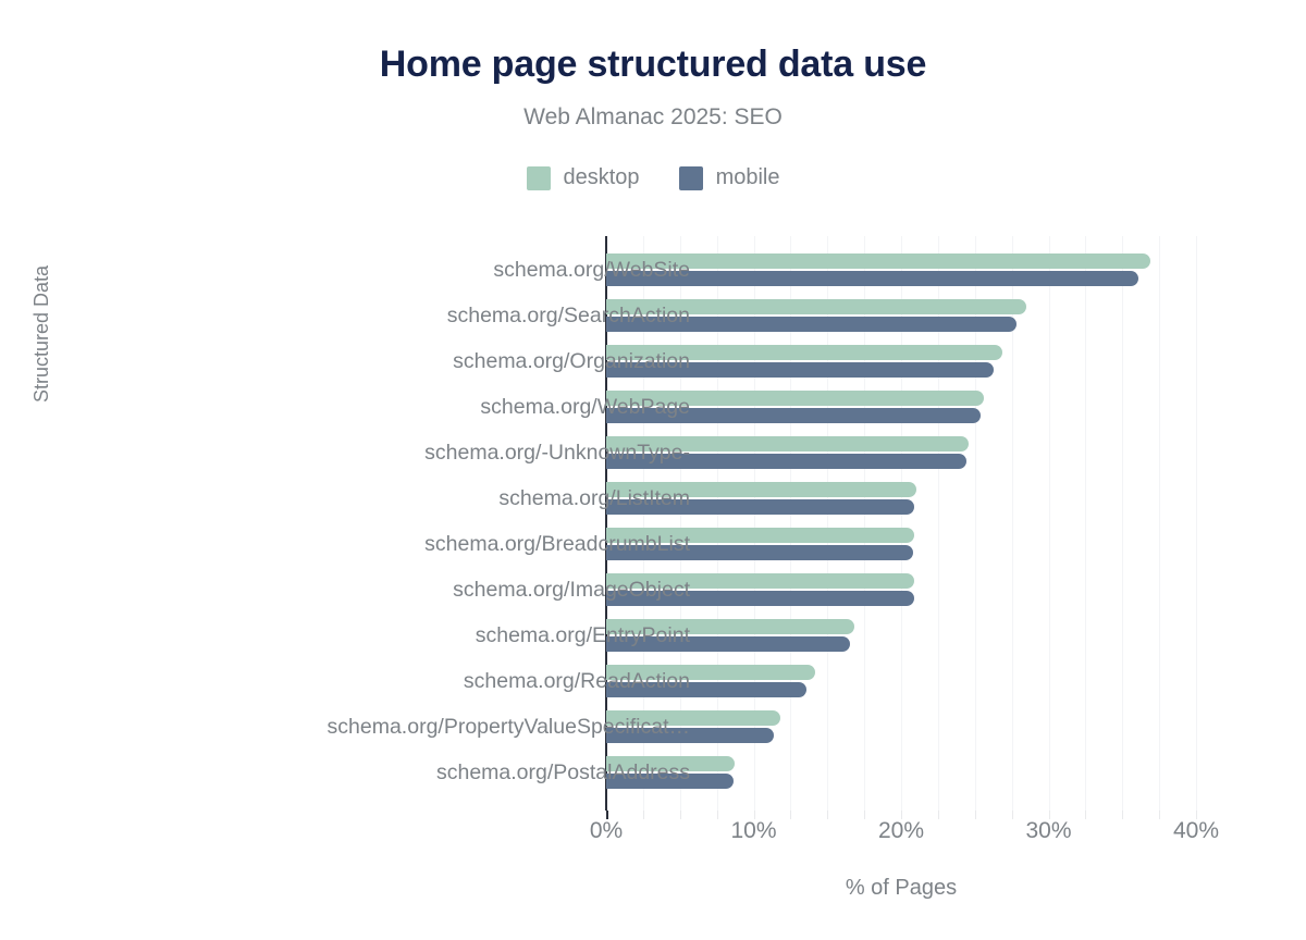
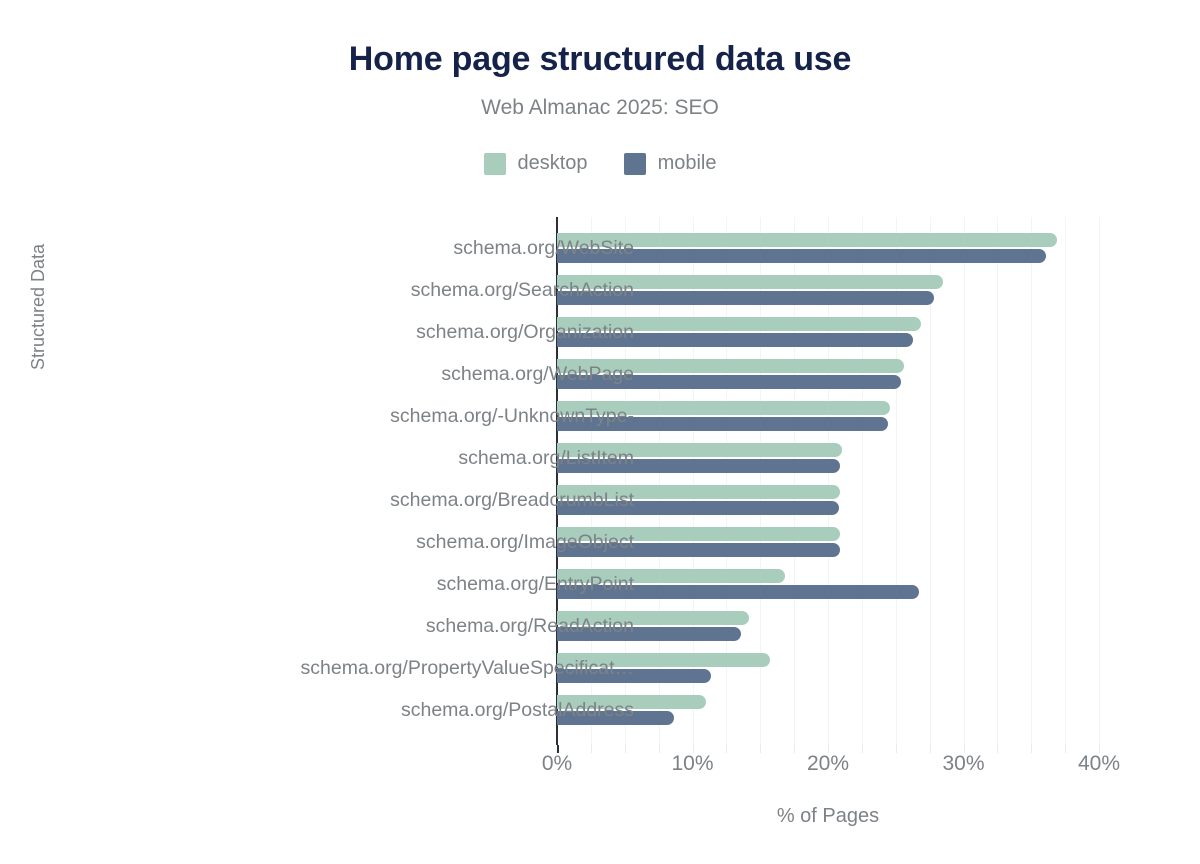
mobile/schema.org/EntryPoint: 16.5% -> 26.7%
desktop/schema.org/PropertyValueSpecificat…: 11.8% -> 15.7%
desktop/schema.org/PostalAddress: 8.7% -> 11.0%
